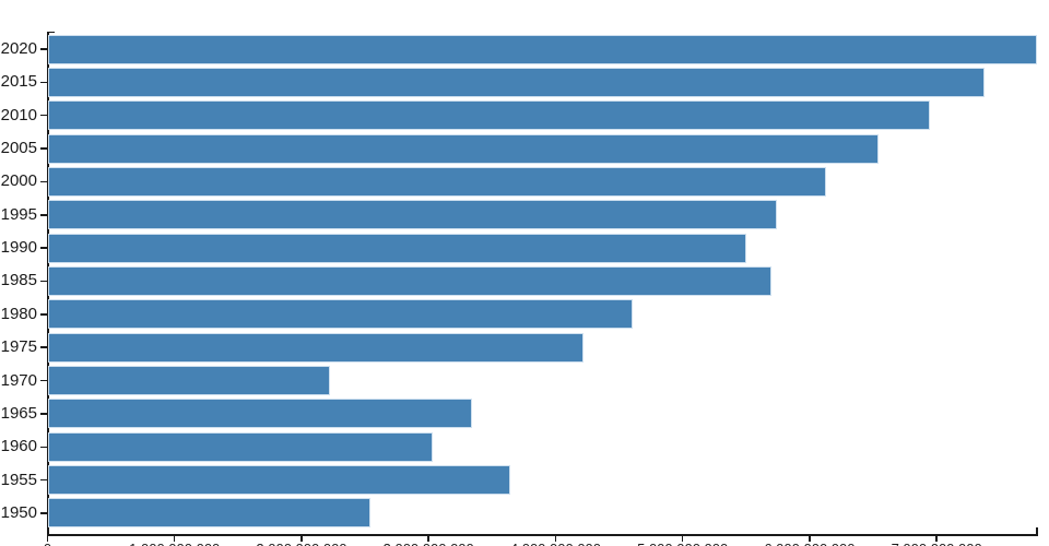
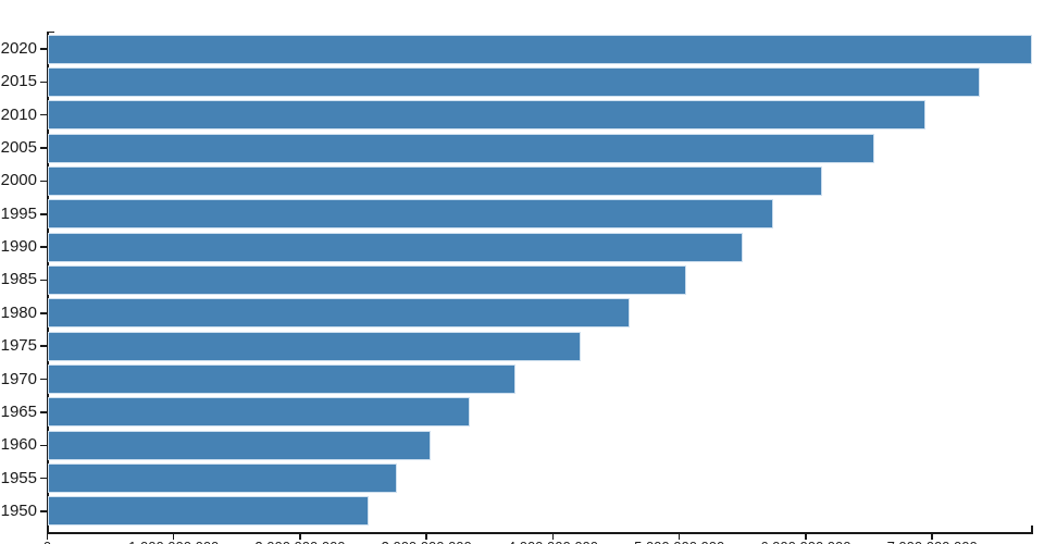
1985: 5700000000 -> 5050000000
1970: 2220000000 -> 3700000000
1955: 3640000000 -> 2770000000
